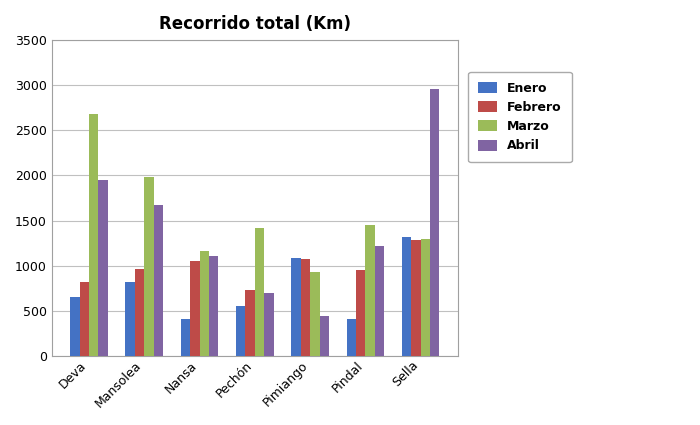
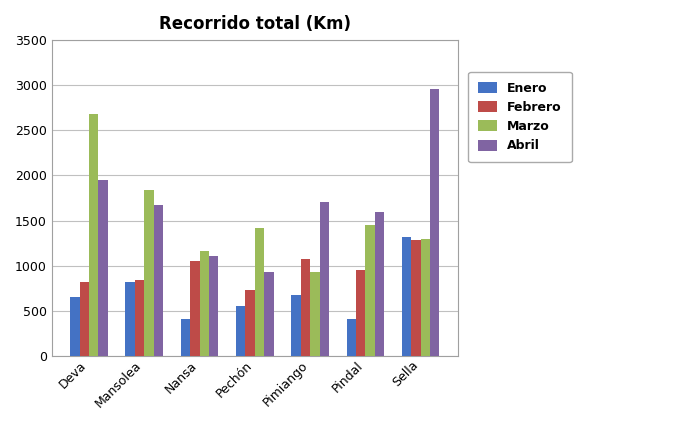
Febrero/Mansolea: 960 -> 840
Marzo/Mansolea: 1980 -> 1840
Abril/Pechón: 700 -> 930
Enero/Pimiango: 1080 -> 680
Abril/Pimiango: 440 -> 1710
Abril/Pindal: 1220 -> 1590
